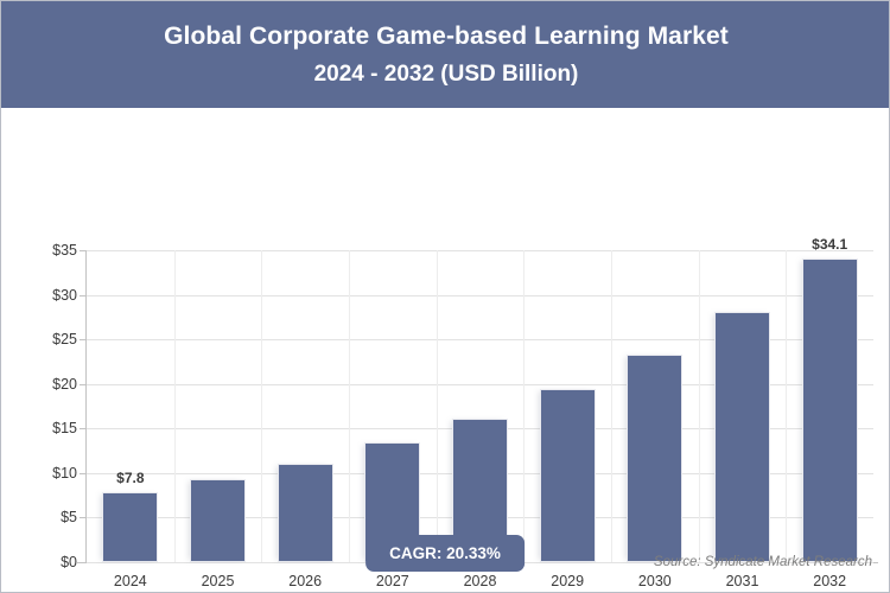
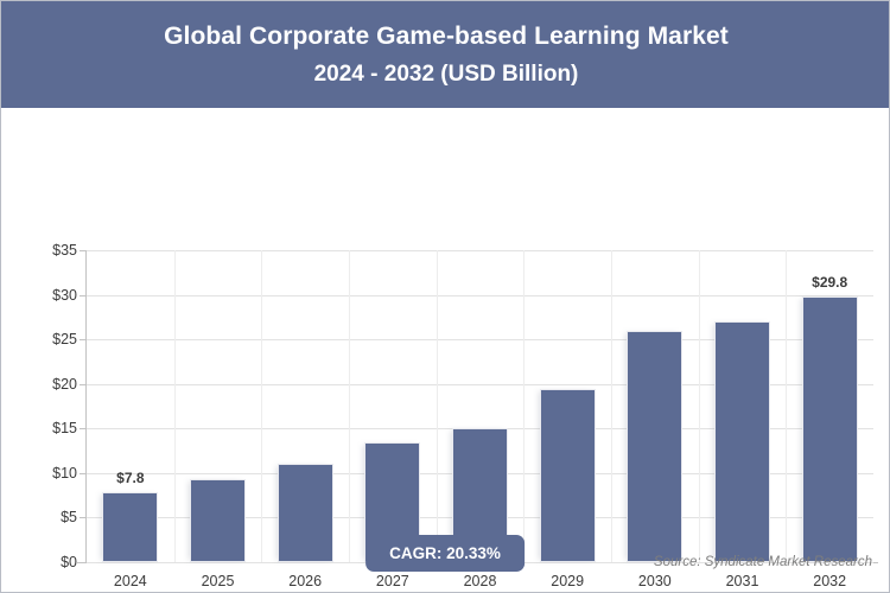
2028: $16 -> $15
2030: $23 -> $26
2031: $28 -> $27
2032: $34.1 -> $29.8
